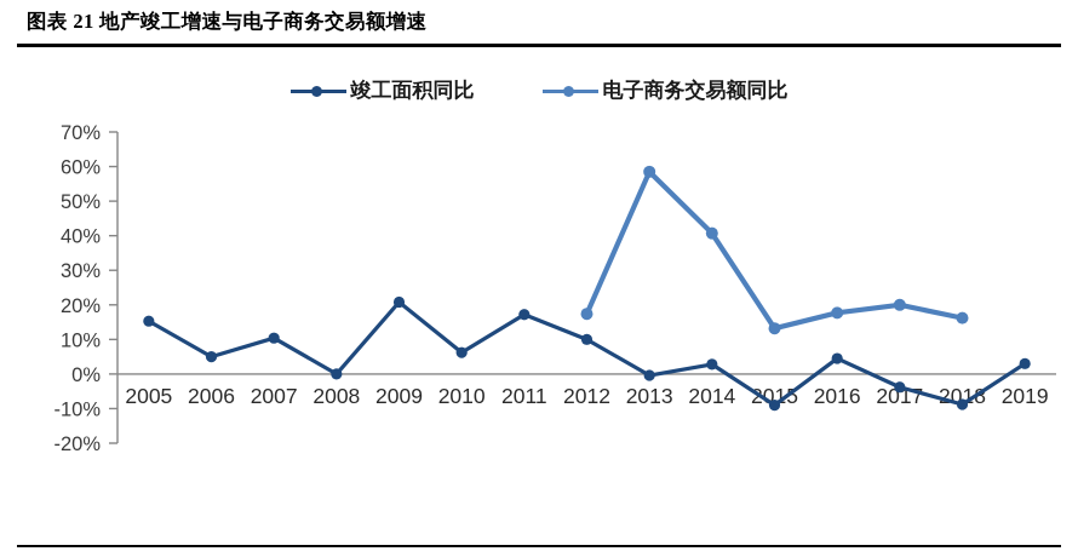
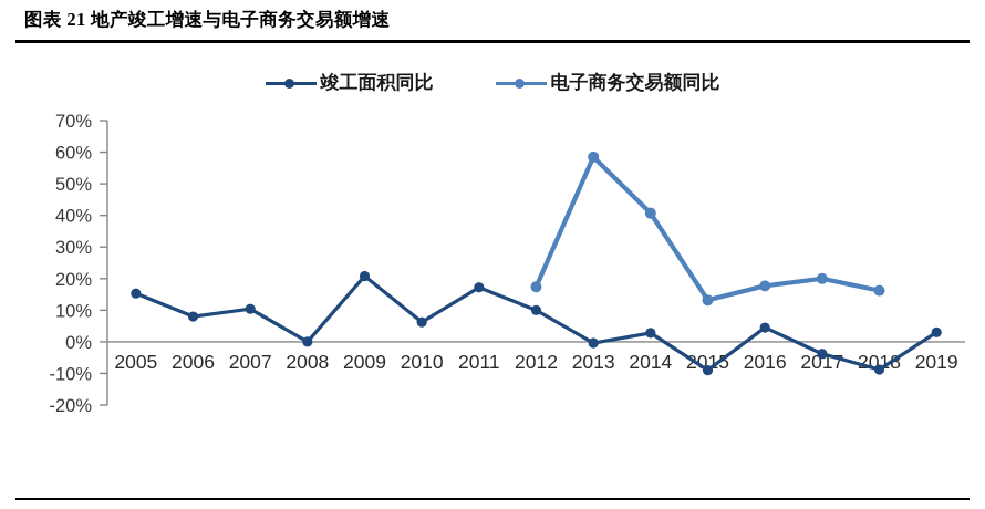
竣工面积同比/2006: 5% -> 8%
